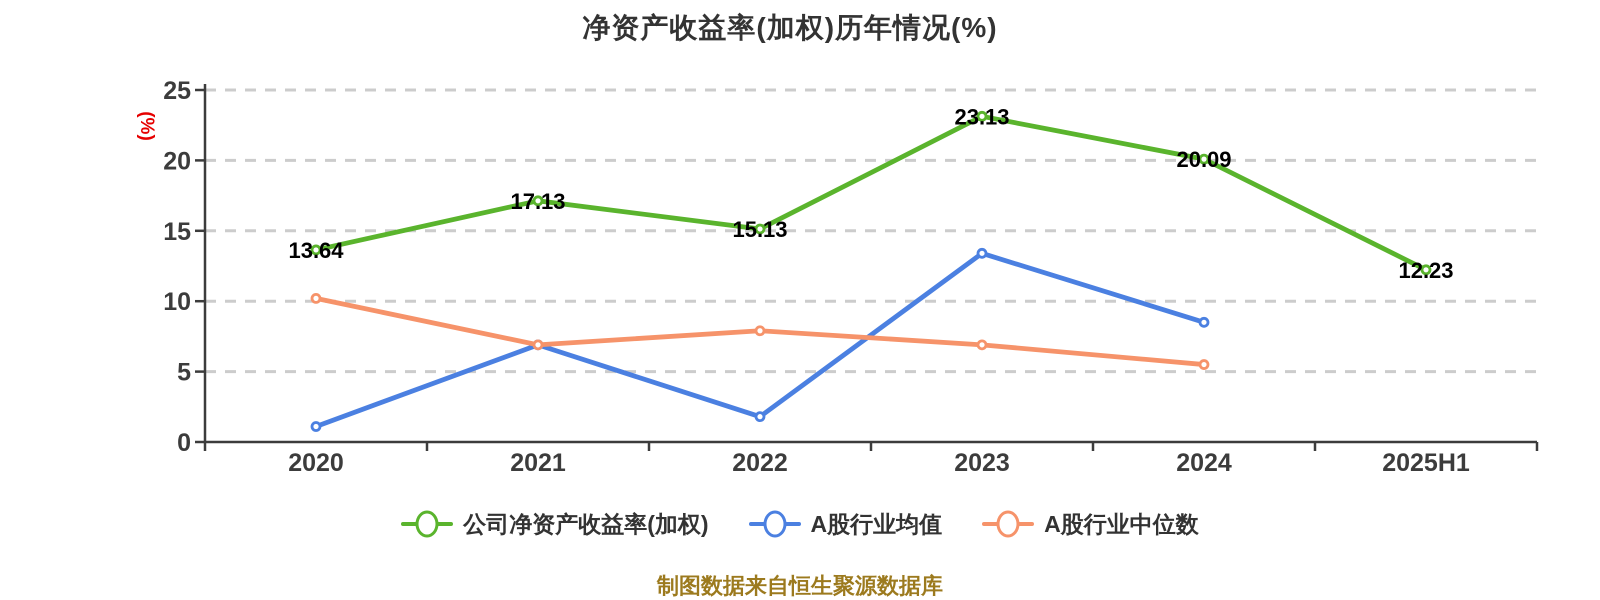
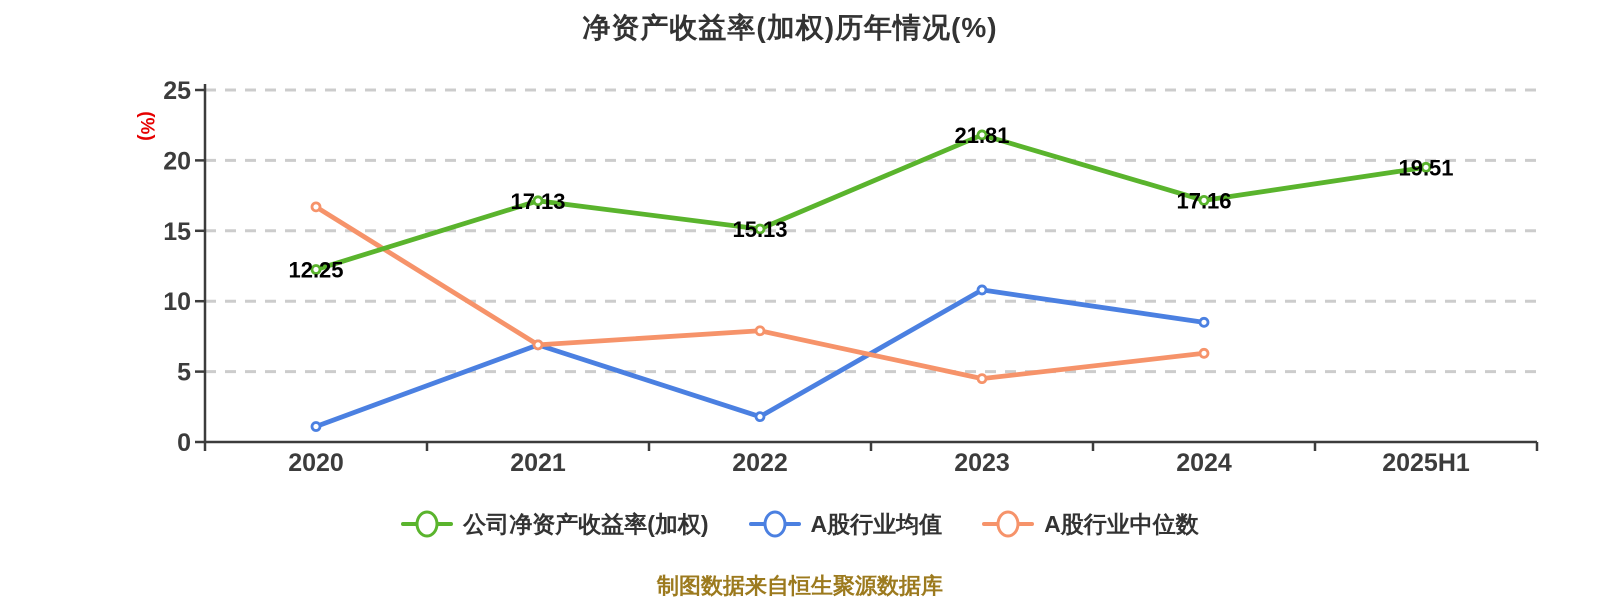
公司净资产收益率(加权)/2020: 13.64 -> 12.25
A股行业中位数/2020: 10.2 -> 16.7
公司净资产收益率(加权)/2023: 23.13 -> 21.81
A股行业均值/2023: 13.4 -> 10.8
A股行业中位数/2023: 6.9 -> 4.5
公司净资产收益率(加权)/2024: 20.09 -> 17.16
A股行业中位数/2024: 5.5 -> 6.3
公司净资产收益率(加权)/2025H1: 12.23 -> 19.51
